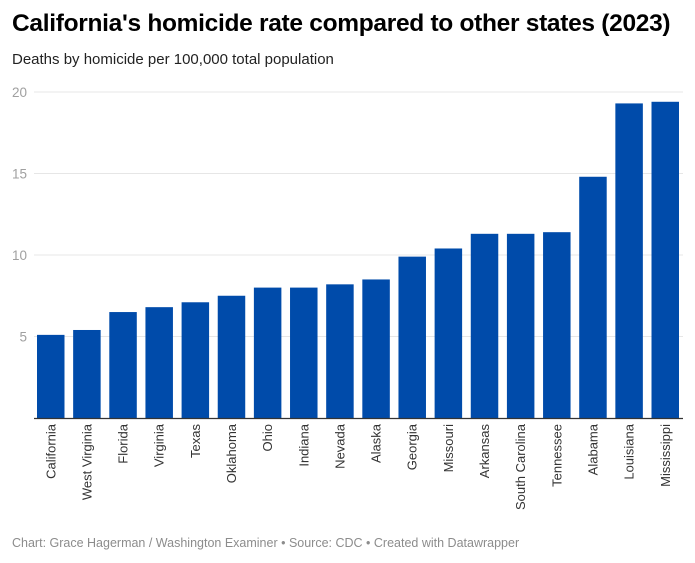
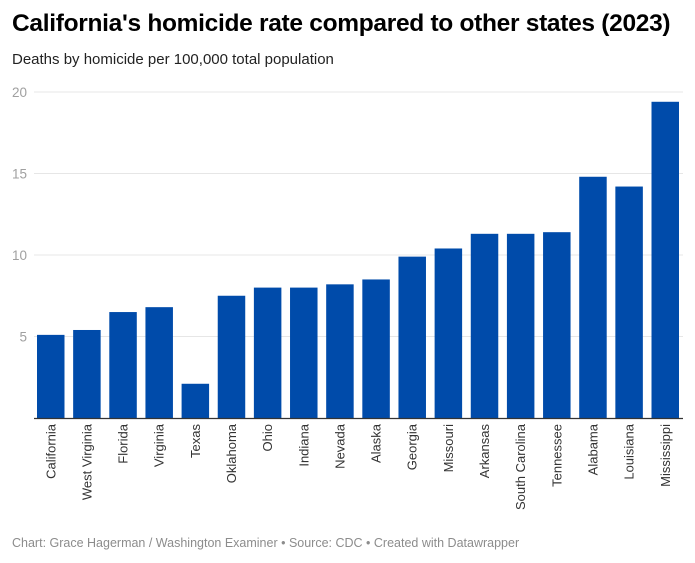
Texas: 7.1 -> 2.1
Louisiana: 19.3 -> 14.2
